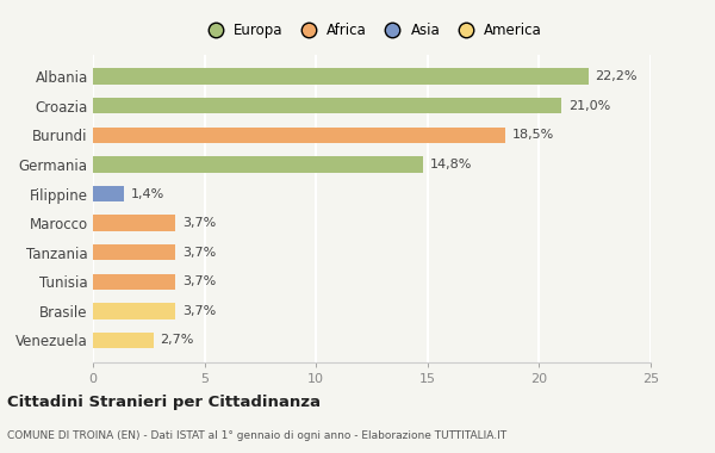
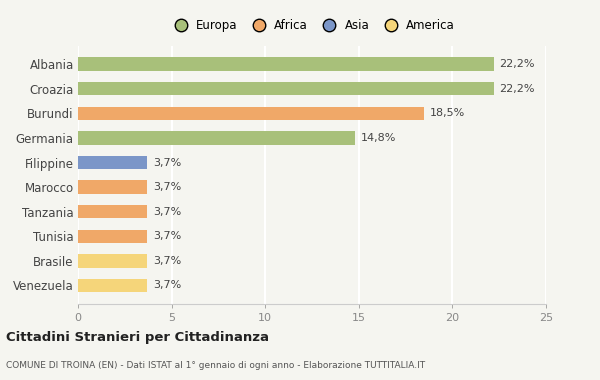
Croazia: 21,0% -> 22,2%
Filippine: 1,4% -> 3,7%
Venezuela: 2,7% -> 3,7%
